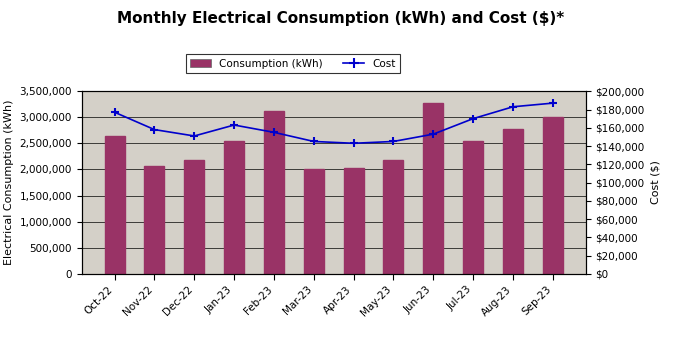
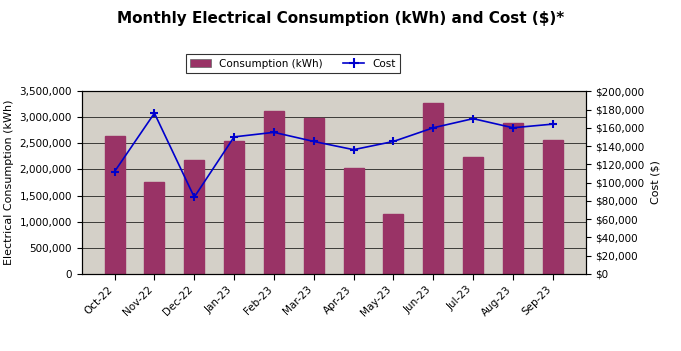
Cost/Oct-22: $177,000 -> $112,000
Consumption (kWh)/Nov-22: 2,080,000 -> 1,760,000
Cost/Nov-22: $158,000 -> $176,000
Cost/Dec-22: $151,000 -> $84,000
Cost/Jan-23: $163,000 -> $150,000
Consumption (kWh)/Mar-23: 2,000,000 -> 2,980,000
Cost/Apr-23: $143,000 -> $136,000
Consumption (kWh)/May-23: 2,180,000 -> 1,140,000
Cost/Jun-23: $153,000 -> $160,000
Consumption (kWh)/Jul-23: 2,550,000 -> 2,240,000
Consumption (kWh)/Aug-23: 2,780,000 -> 2,900,000
Cost/Aug-23: $183,000 -> $160,000
Consumption (kWh)/Sep-23: 3,000,000 -> 2,560,000
Cost/Sep-23: $187,000 -> $164,000
